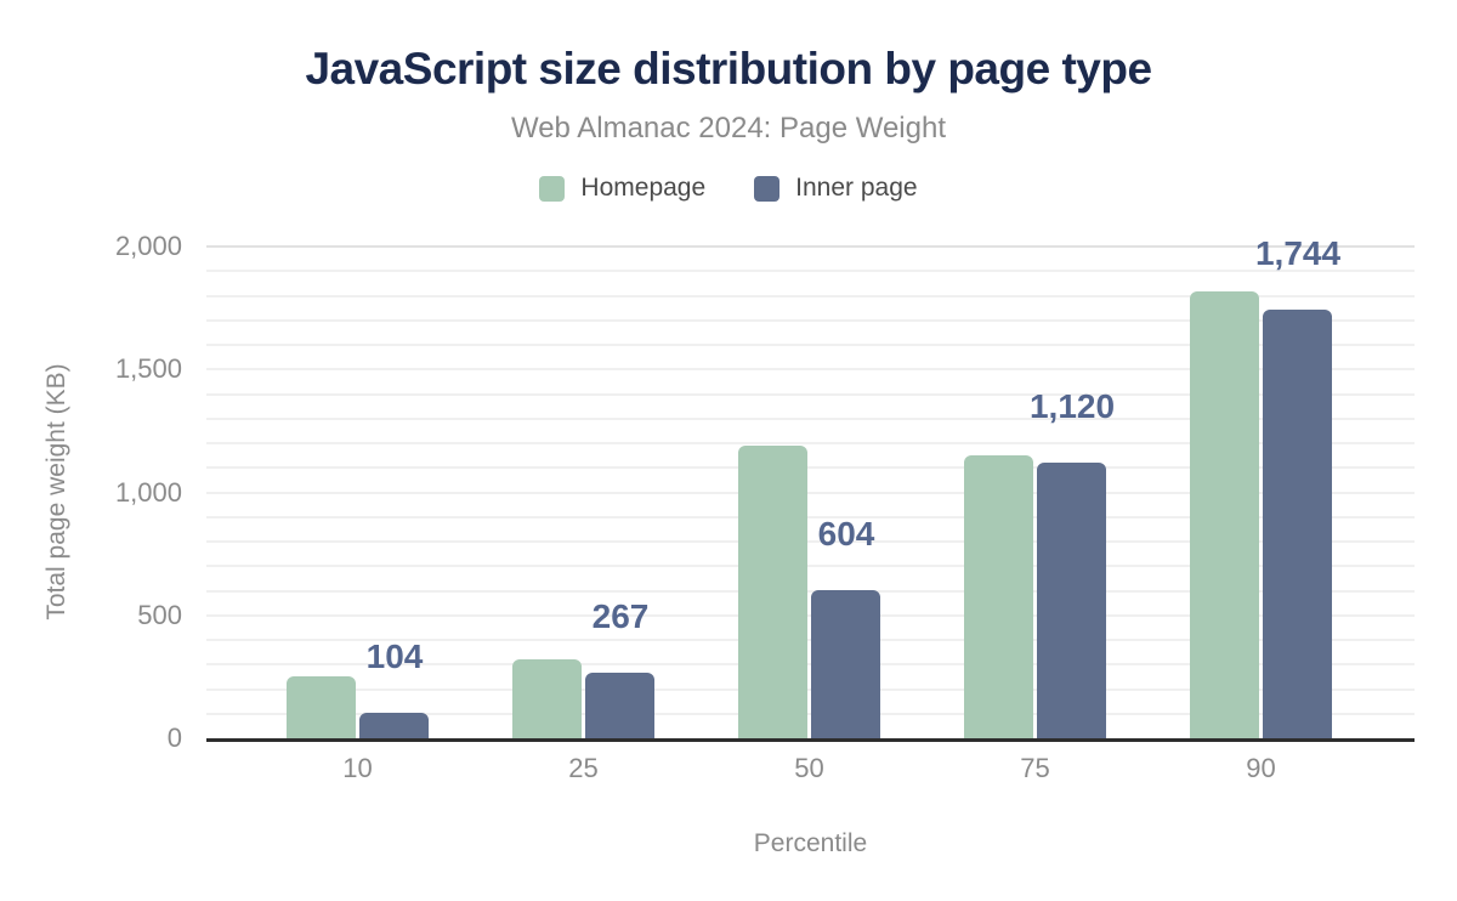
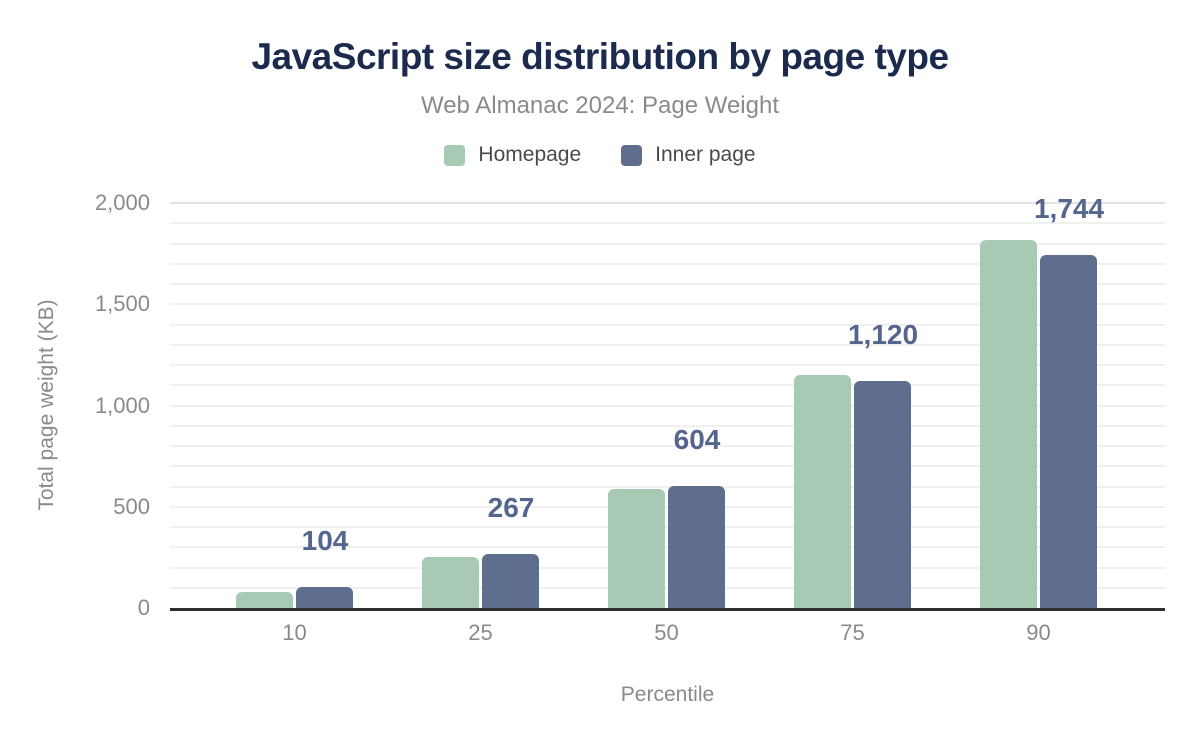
Homepage/10: 250 -> 80
Homepage/25: 320 -> 250
Homepage/50: 1190 -> 590
